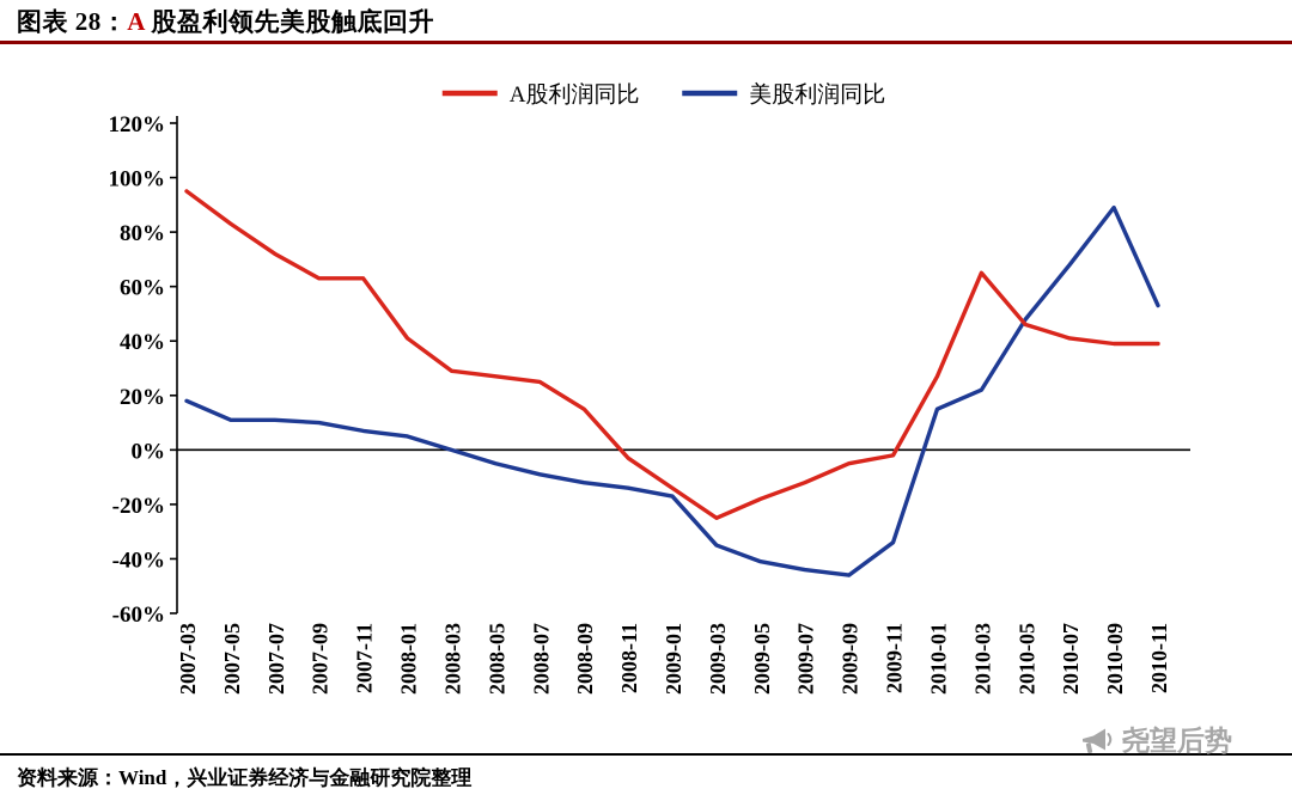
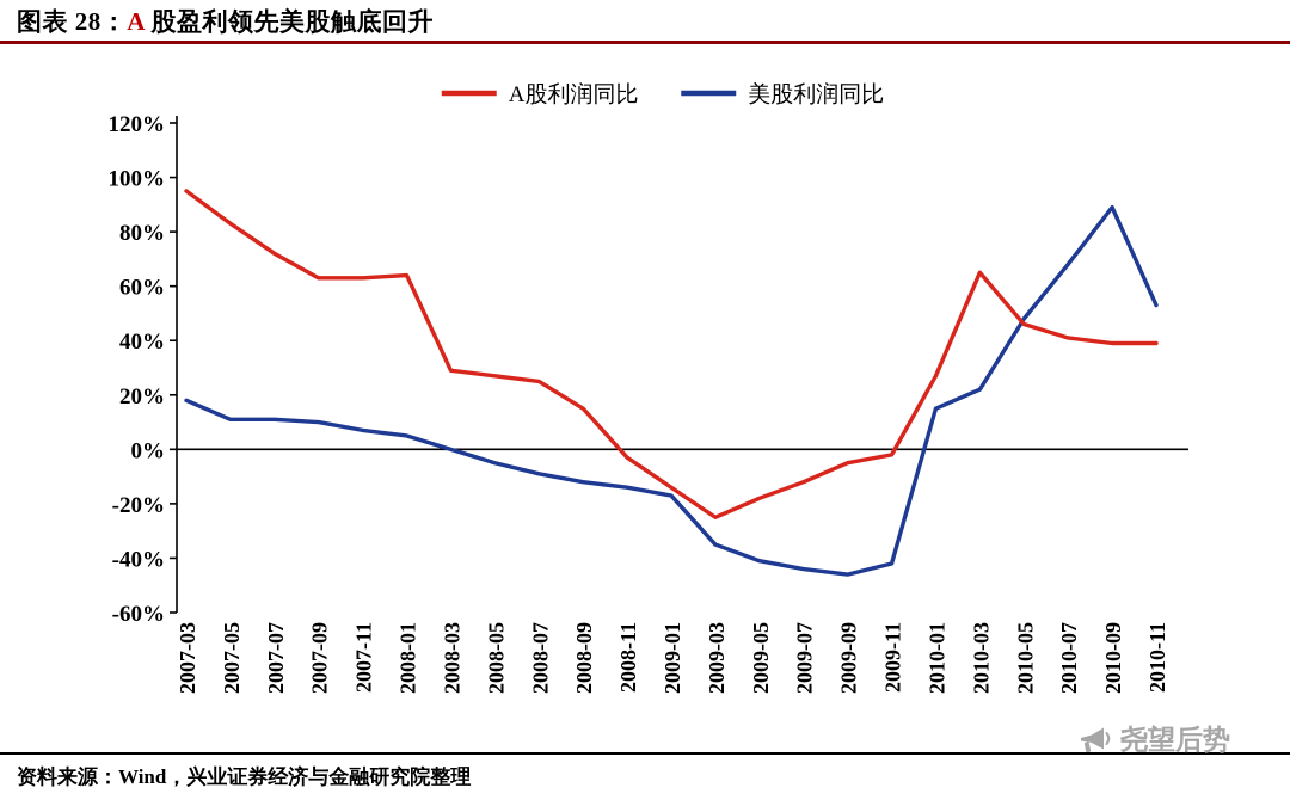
A股利润同比/2008-01: 41% -> 64%
美股利润同比/2009-11: -34% -> -42%
